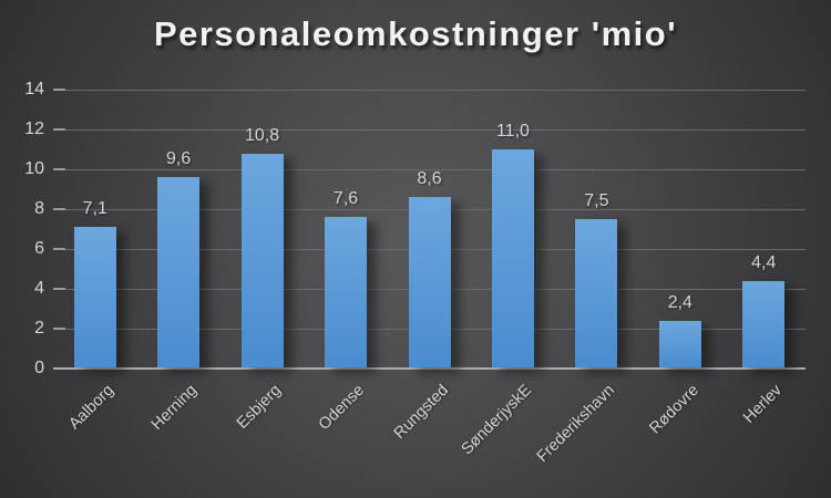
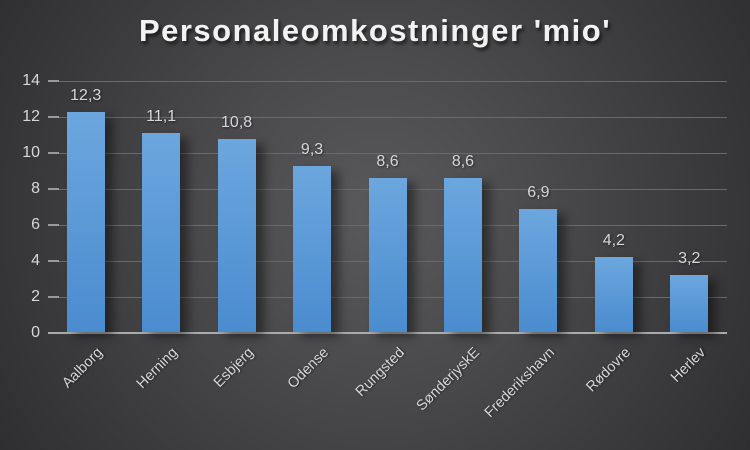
Aalborg: 7,1 -> 12,3
Herning: 9,6 -> 11,1
Odense: 7,6 -> 9,3
SønderjyskE: 11,0 -> 8,6
Frederikshavn: 7,5 -> 6,9
Rødovre: 2,4 -> 4,2
Herlev: 4,4 -> 3,2
